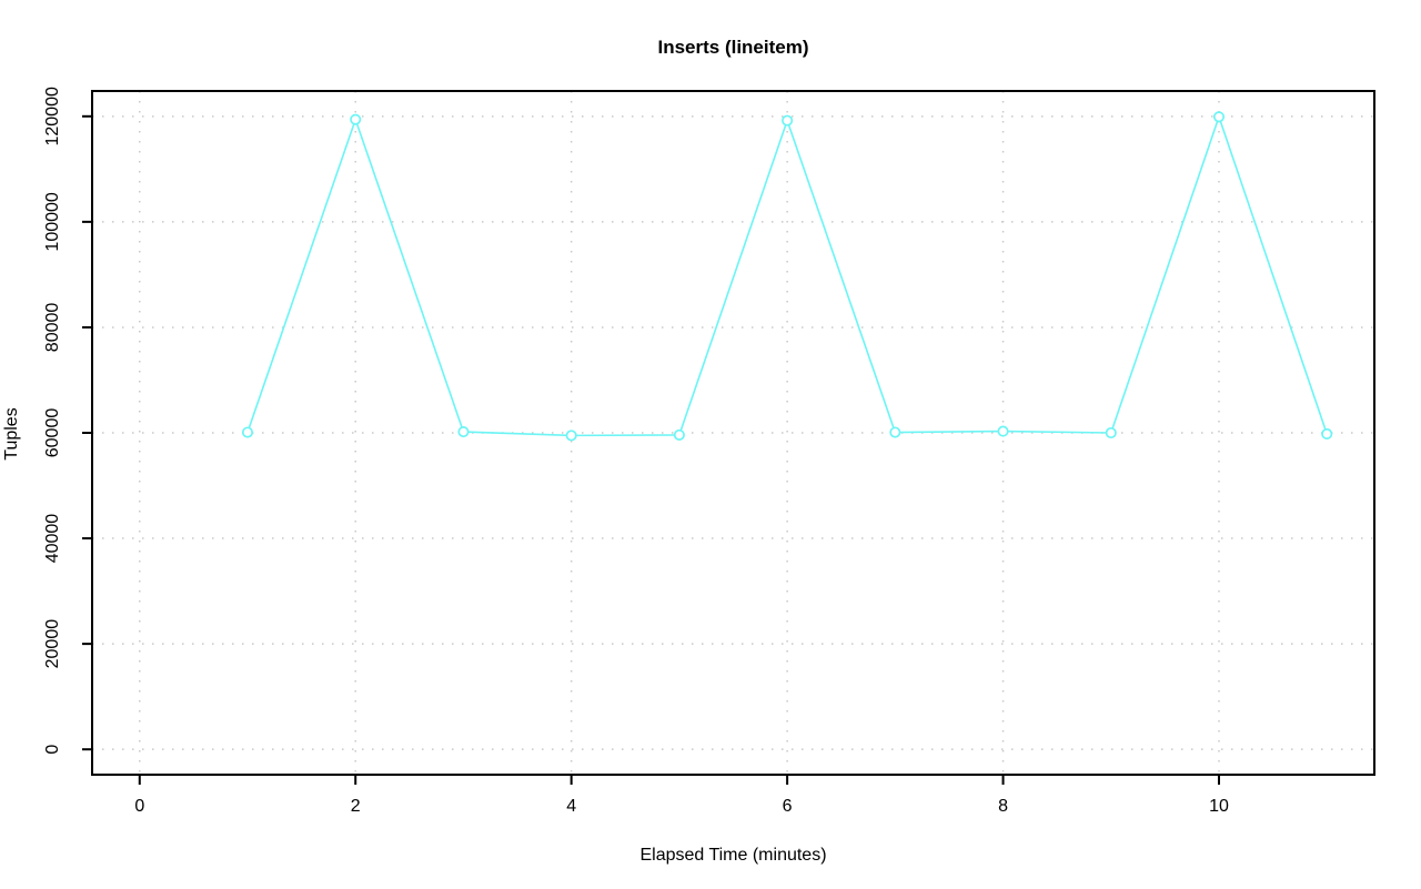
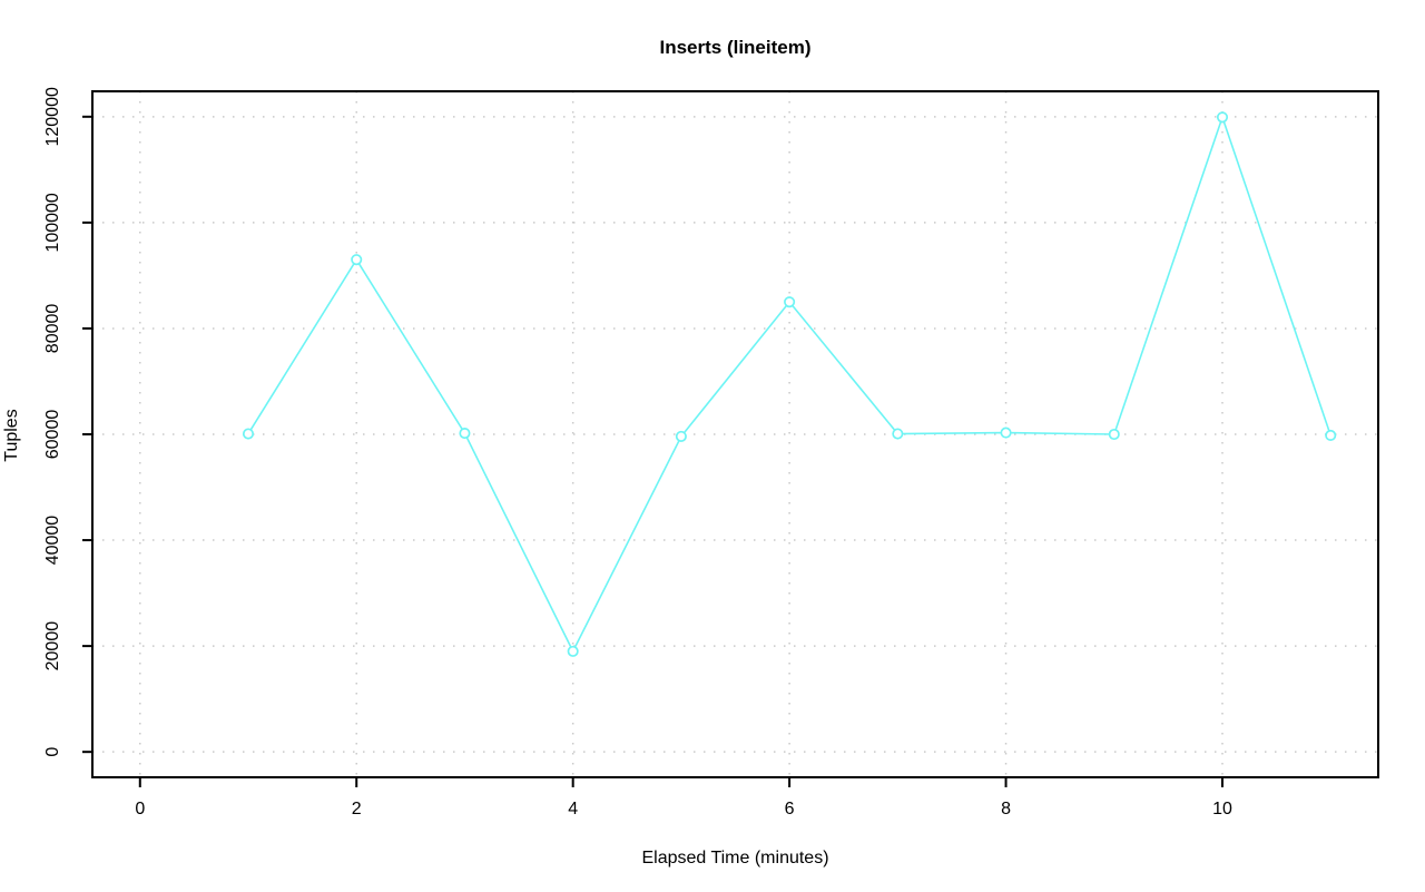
2: 119000 -> 93000
4: 60000 -> 19000
6: 119000 -> 85000
